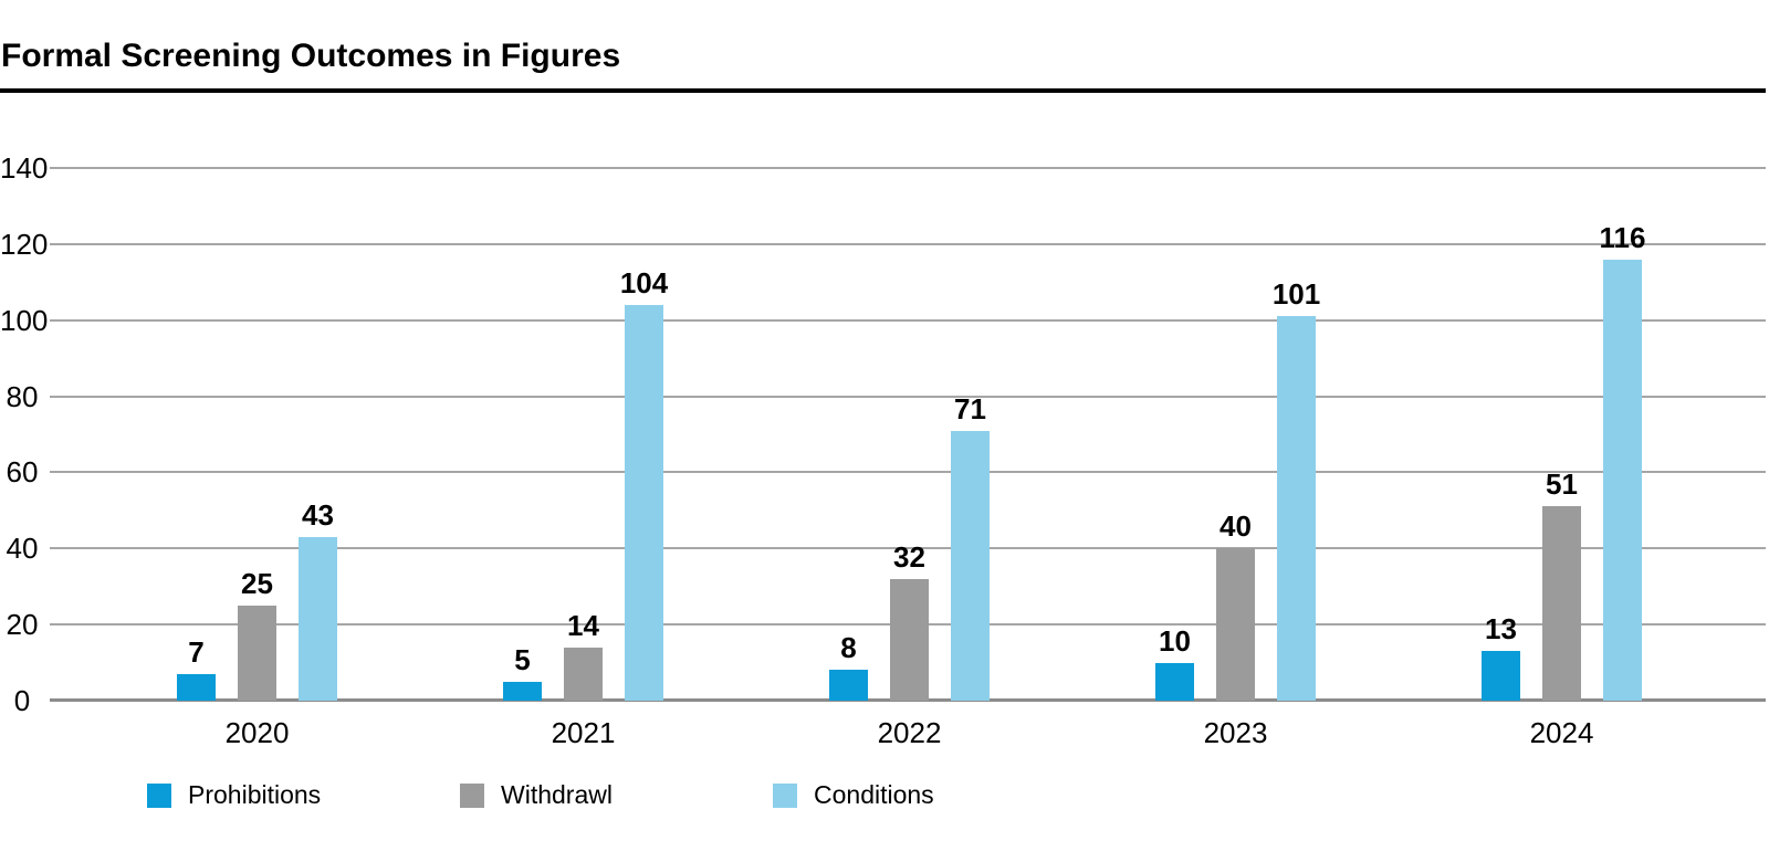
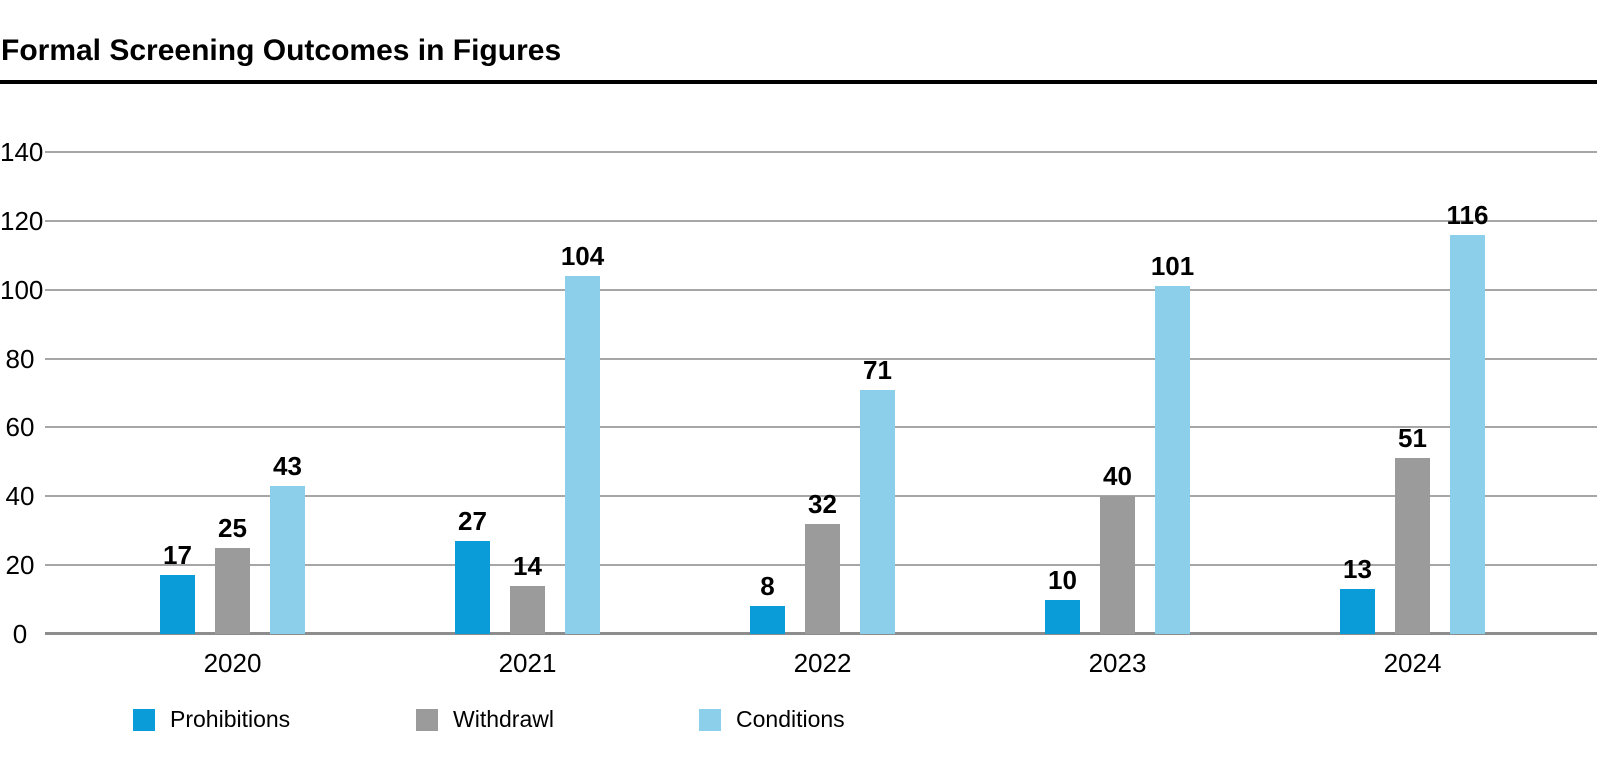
Prohibitions/2020: 7 -> 17
Prohibitions/2021: 5 -> 27
